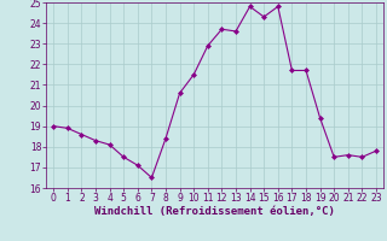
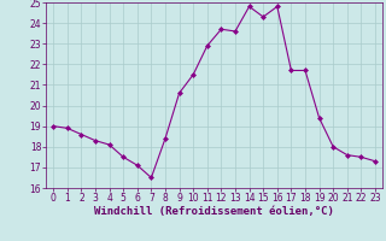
20: 17.5 -> 18.0
23: 17.8 -> 17.3
